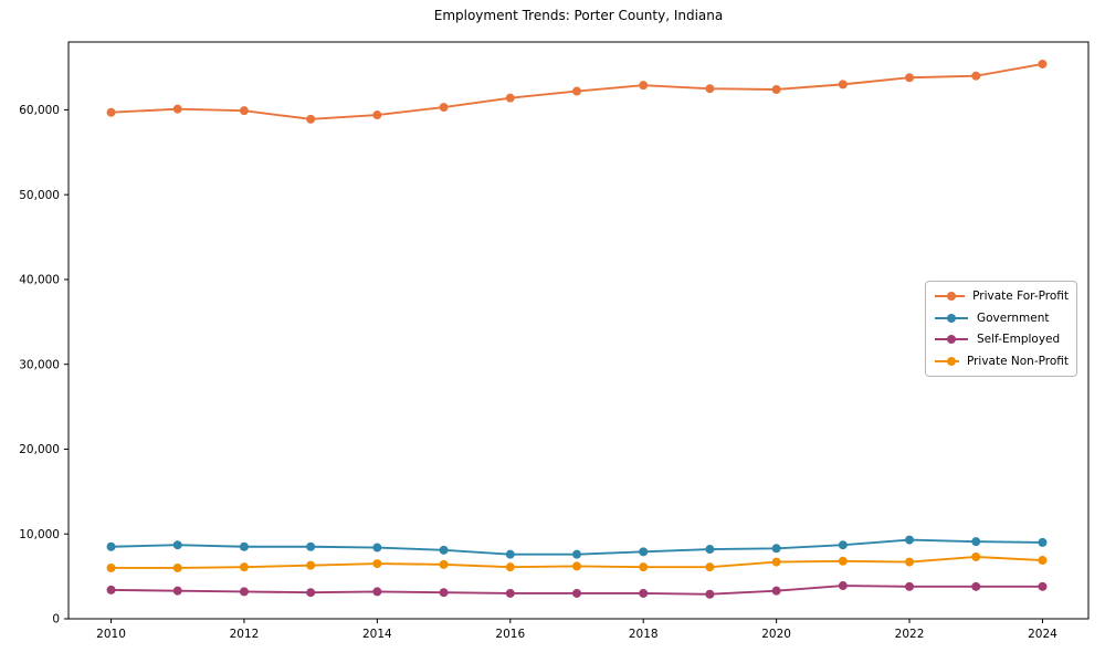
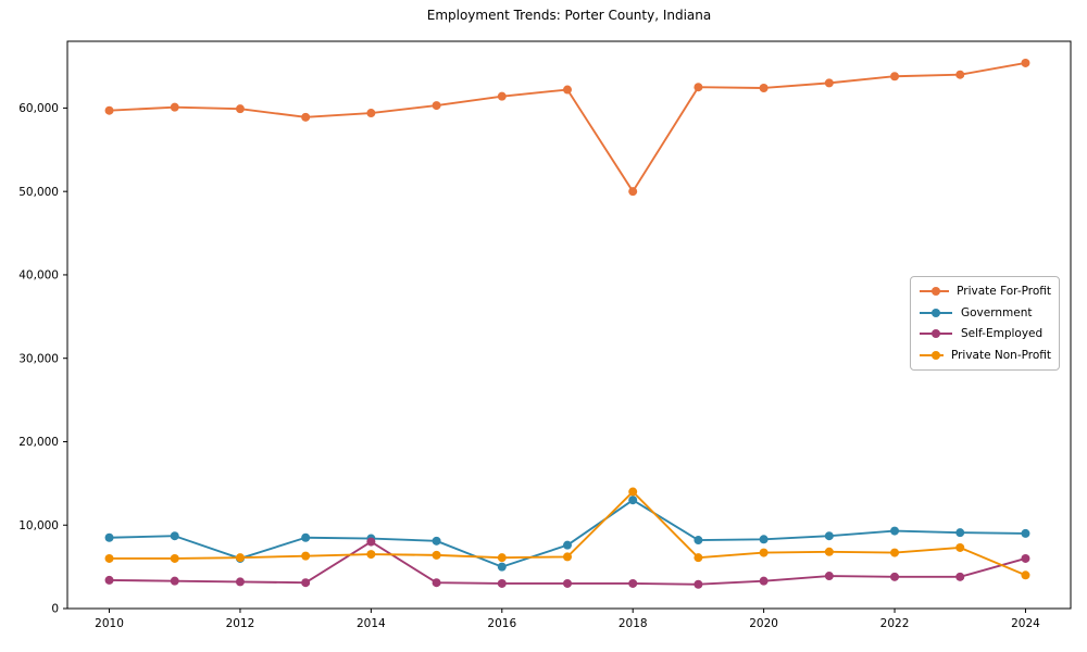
Government/2012: 8000 -> 6000
Self-Employed/2014: 3000 -> 8000
Government/2016: 8000 -> 5000
Private For-Profit/2018: 63000 -> 50000
Government/2018: 8000 -> 13000
Private Non-Profit/2018: 6000 -> 14000
Self-Employed/2024: 4000 -> 6000
Private Non-Profit/2024: 7000 -> 4000
